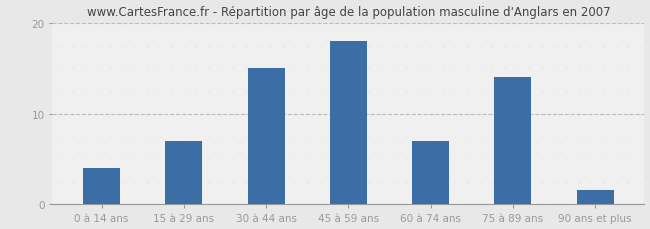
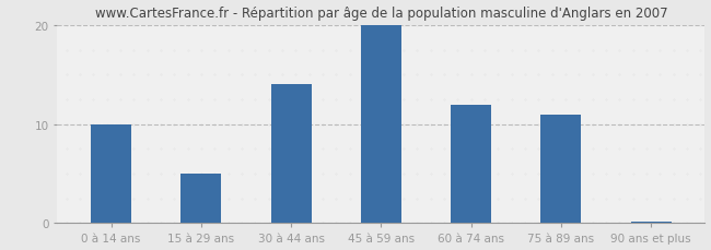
0 à 14 ans: 4.0 -> 10.0
15 à 29 ans: 7.0 -> 5.0
30 à 44 ans: 15.0 -> 14.0
45 à 59 ans: 18.0 -> 20.0
60 à 74 ans: 7.0 -> 12.0
75 à 89 ans: 14.0 -> 11.0
90 ans et plus: 1.6 -> 0.2
